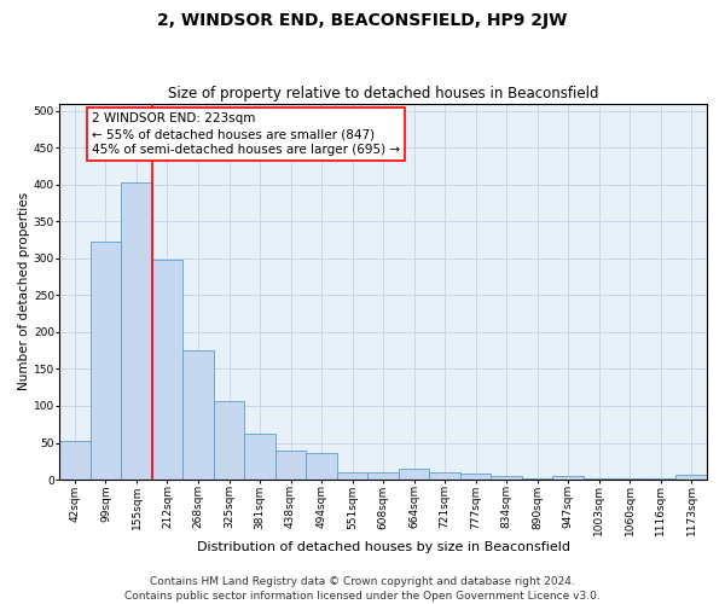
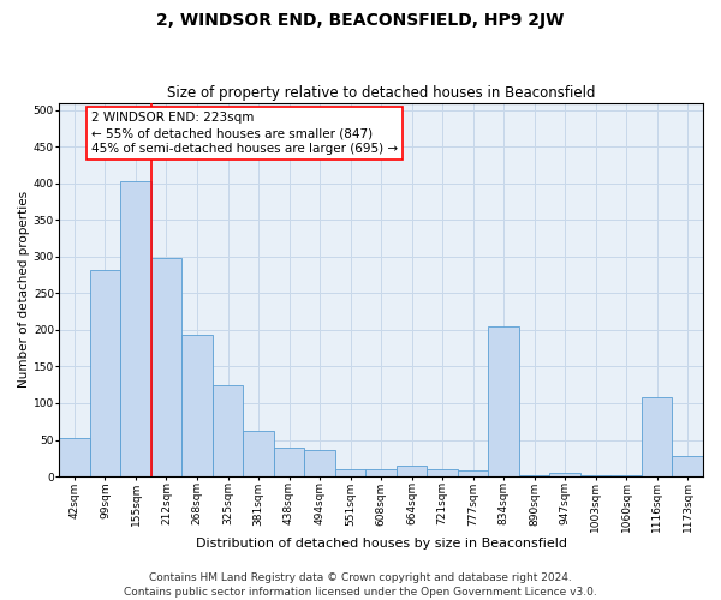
99sqm: 322 -> 282
268sqm: 175 -> 194
325sqm: 107 -> 124
834sqm: 5 -> 204
1116sqm: 1 -> 108
1173sqm: 6 -> 28
